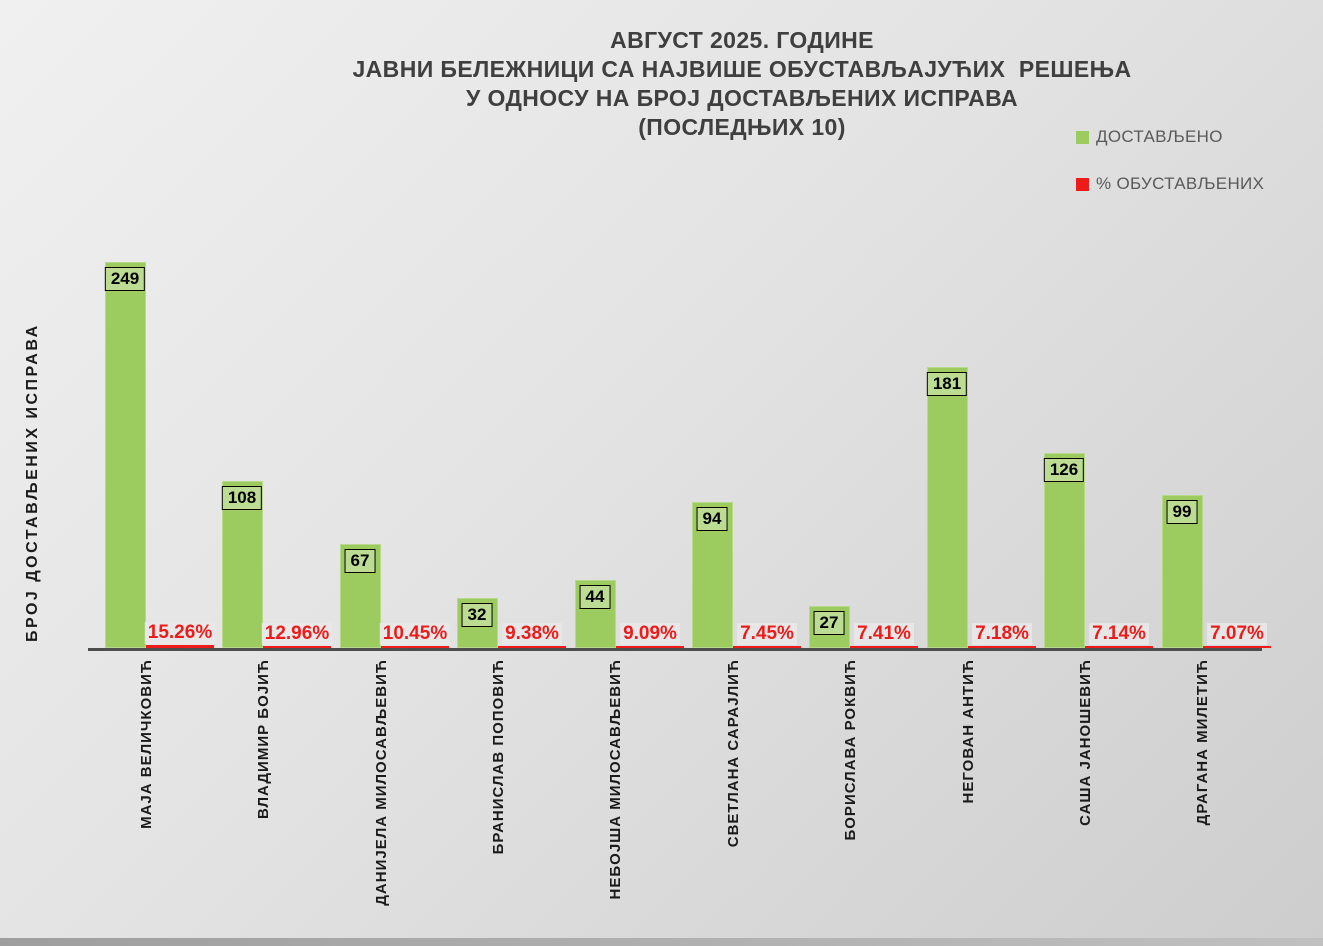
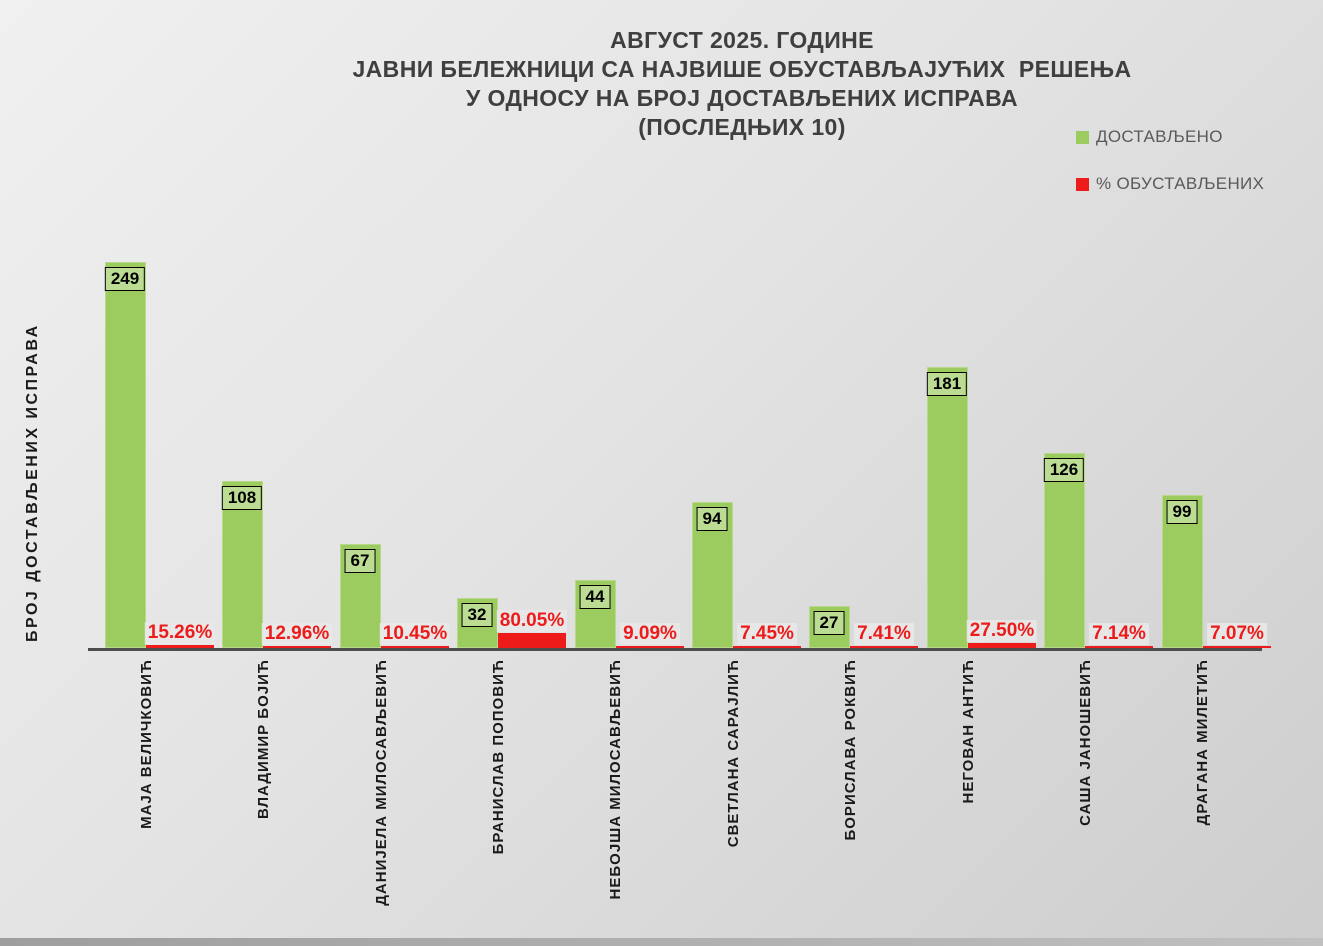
% ОБУСТАВЉЕНИХ/БРАНИСЛАВ ПОПОВИЋ: 9.38% -> 80.05%
% ОБУСТАВЉЕНИХ/НЕГОВАН АНТИЋ: 7.18% -> 27.50%
